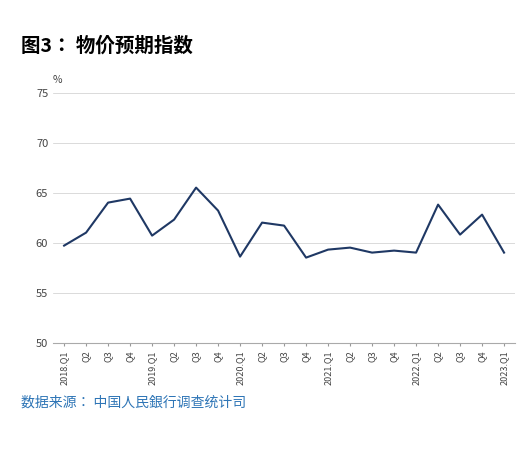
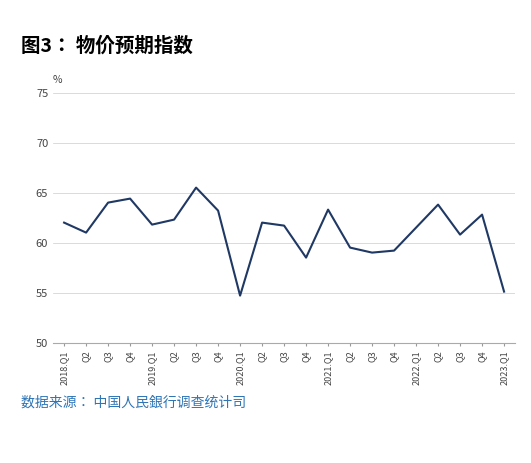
2018.Q1: 59.7 -> 62.0
2019.Q1: 60.7 -> 61.8
2020.Q1: 58.6 -> 54.7
2021.Q1: 59.3 -> 63.3
2022.Q1: 59.0 -> 61.5
2023.Q1: 59.0 -> 55.1
